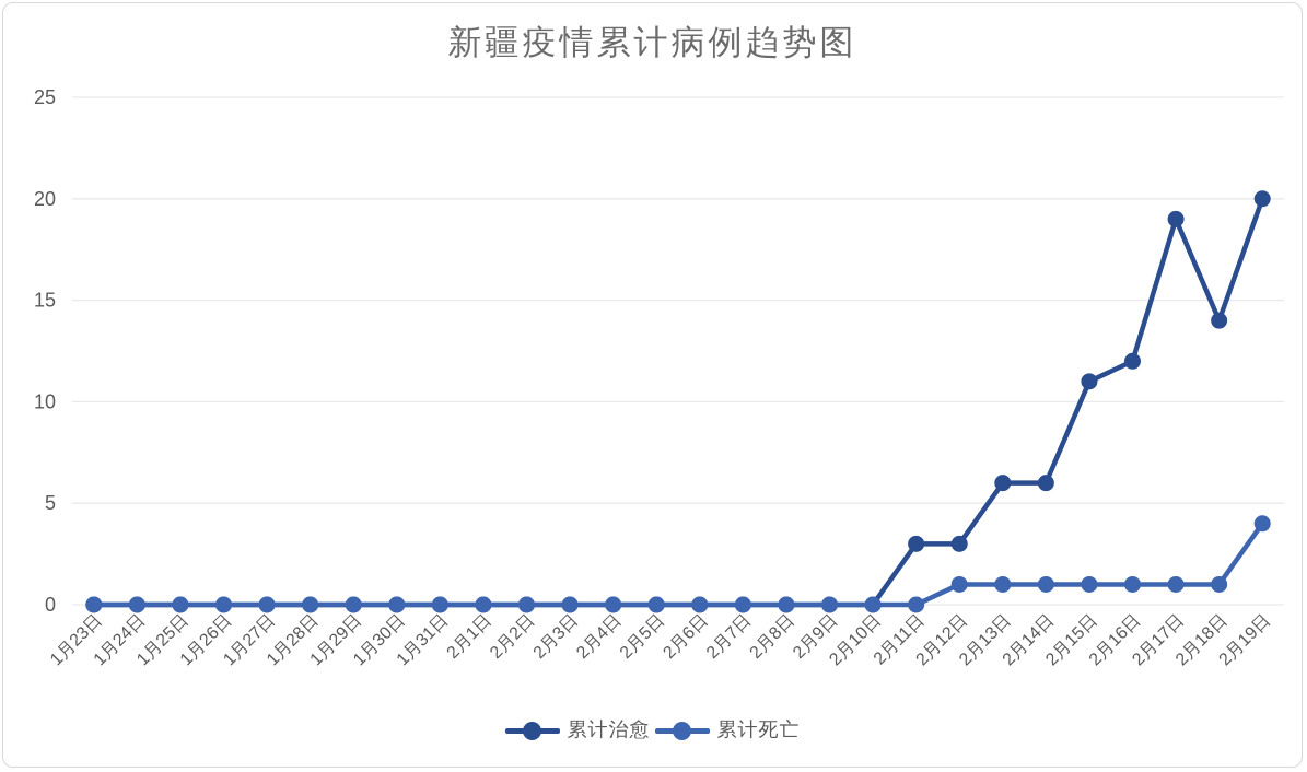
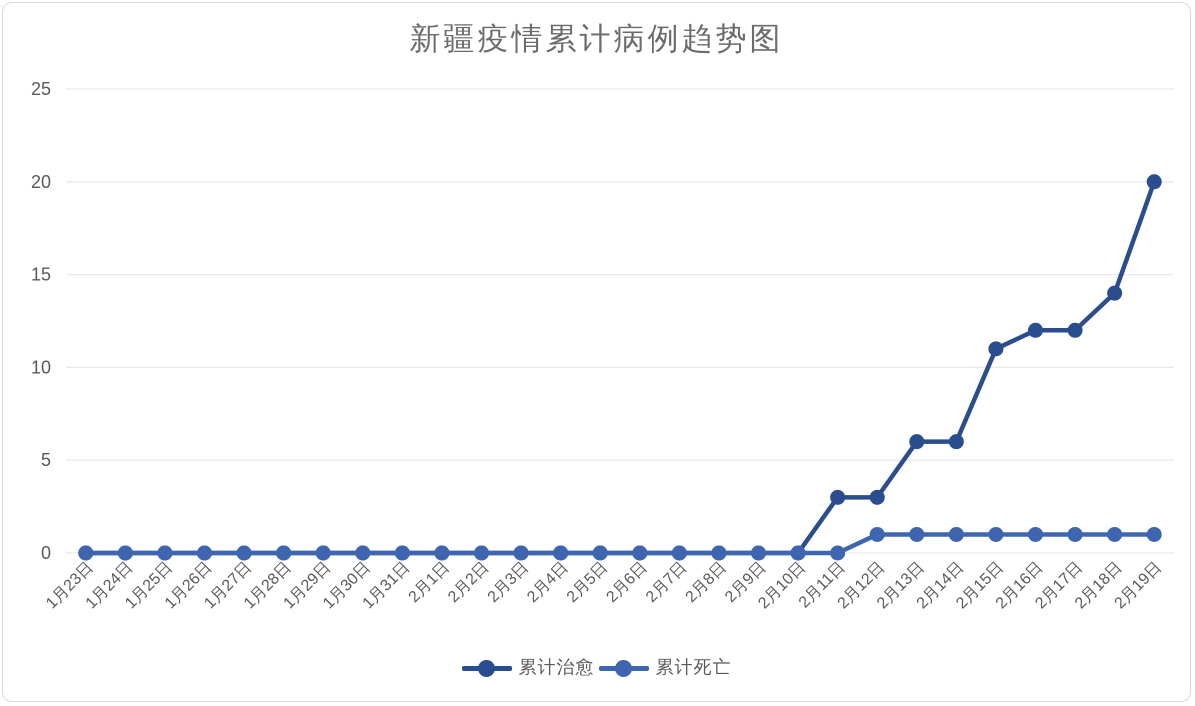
累计治愈/2月17日: 19 -> 12
累计死亡/2月19日: 4 -> 1
